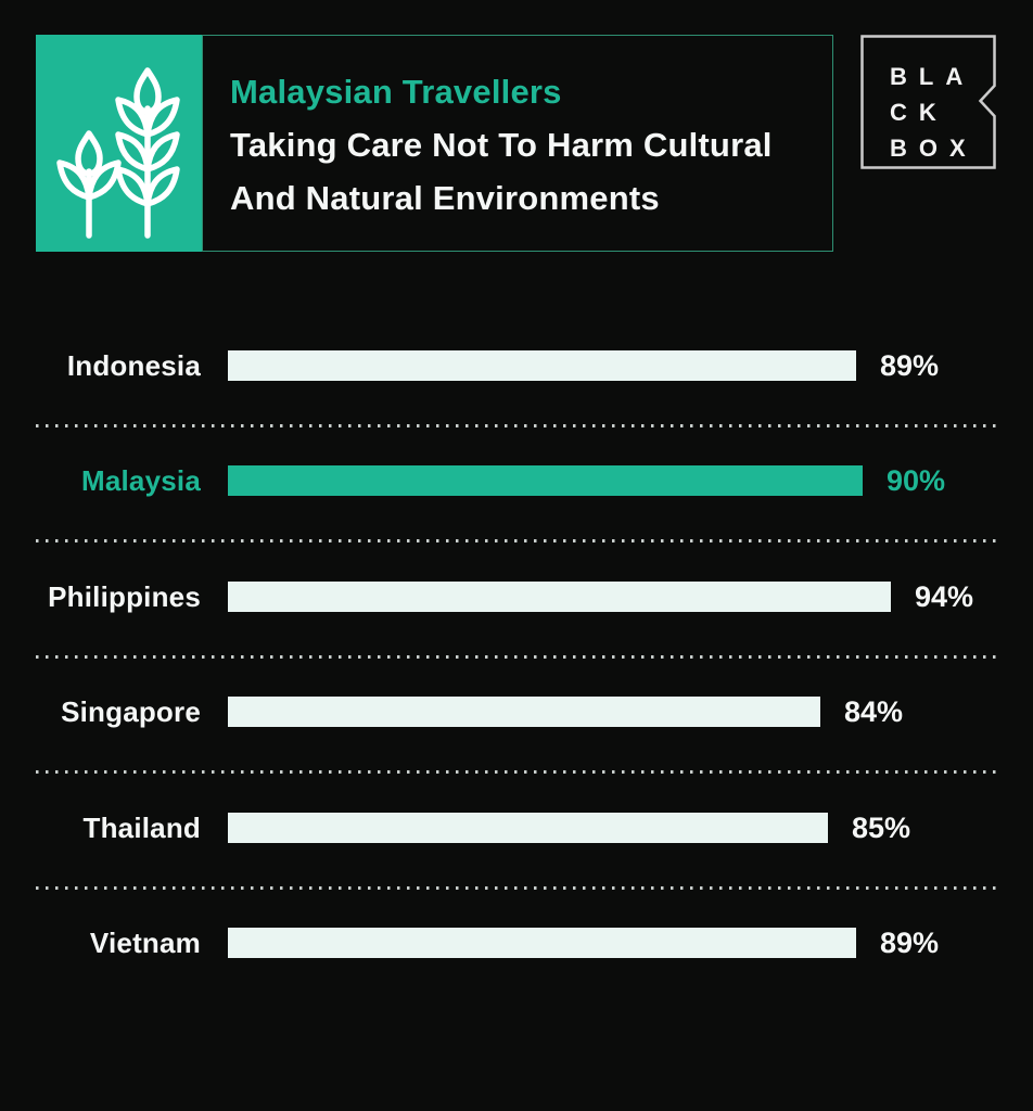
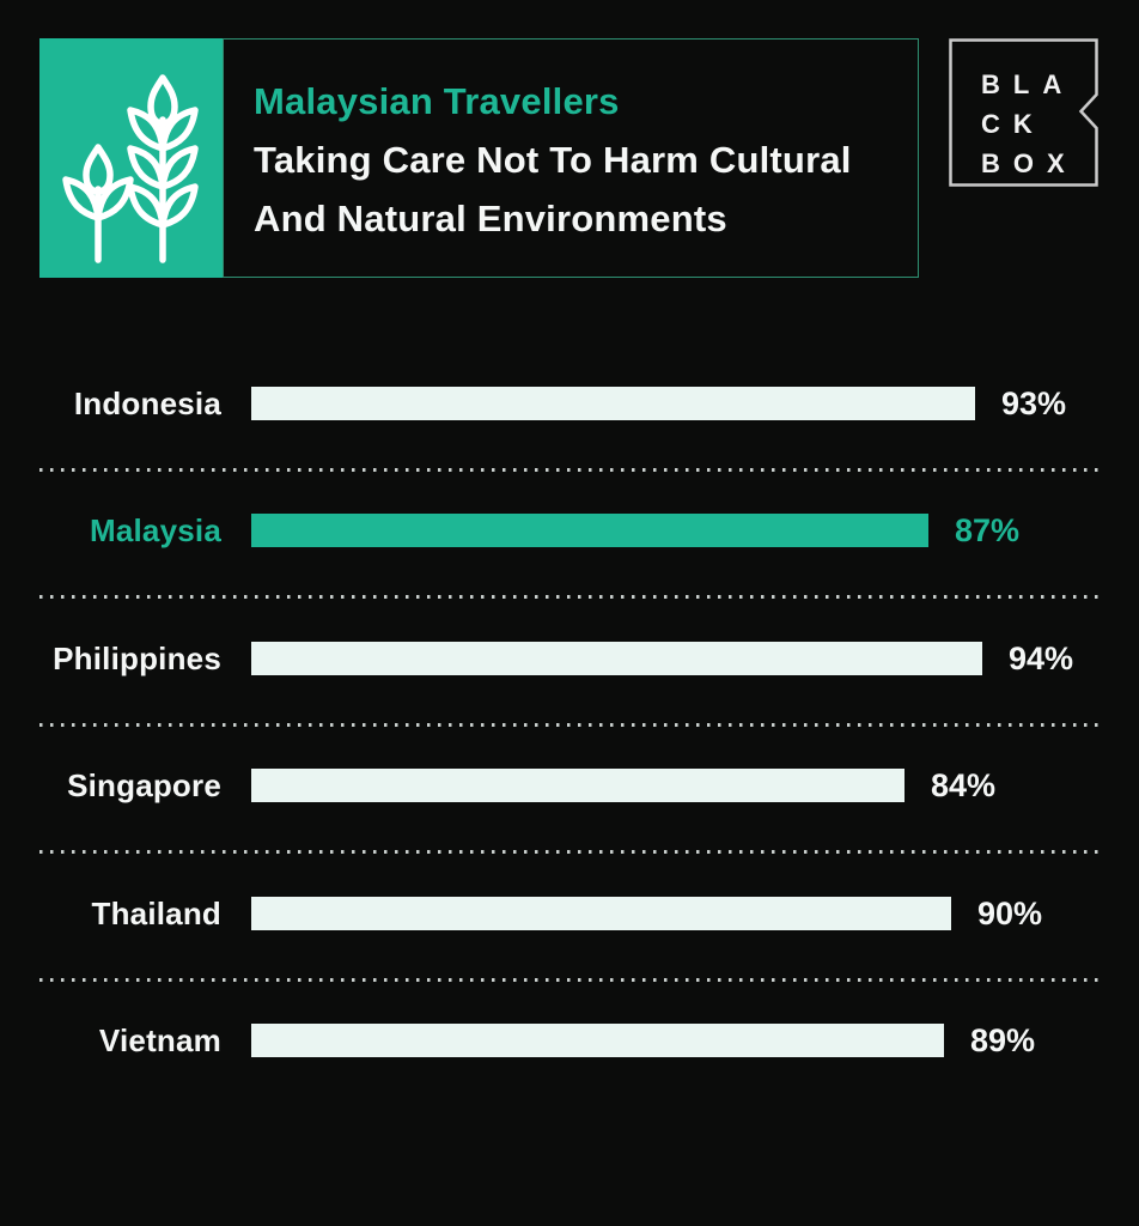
Indonesia: 89% -> 93%
Malaysia: 90% -> 87%
Thailand: 85% -> 90%
